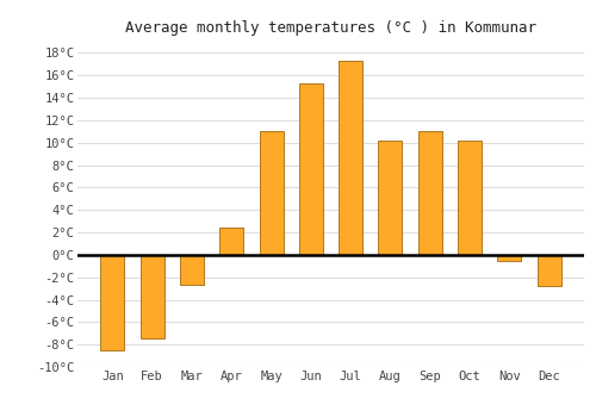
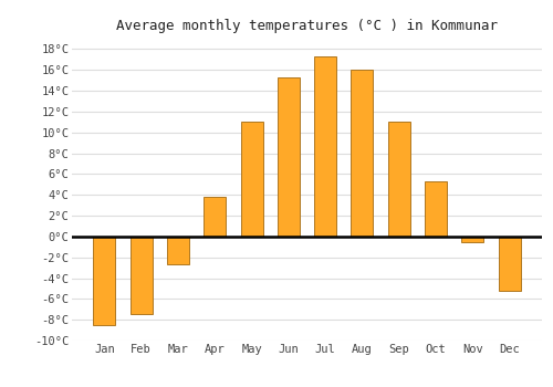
Apr: 2.4°C -> 3.8°C
Aug: 10.2°C -> 16.0°C
Oct: 10.2°C -> 5.3°C
Dec: -2.8°C -> -5.2°C
